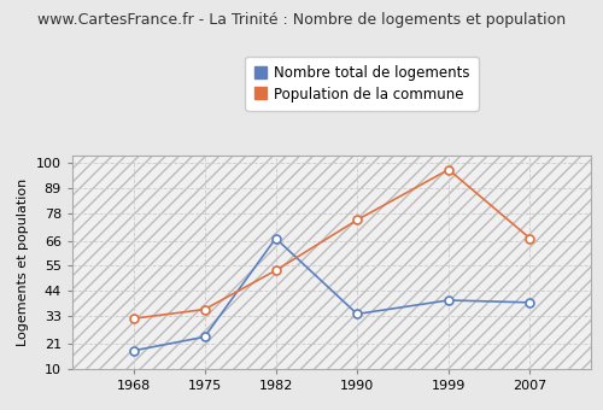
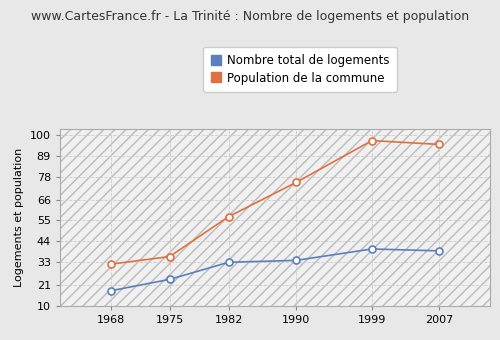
Nombre total de logements/1982: 67 -> 33
Population de la commune/1982: 53 -> 57
Population de la commune/2007: 67 -> 95
